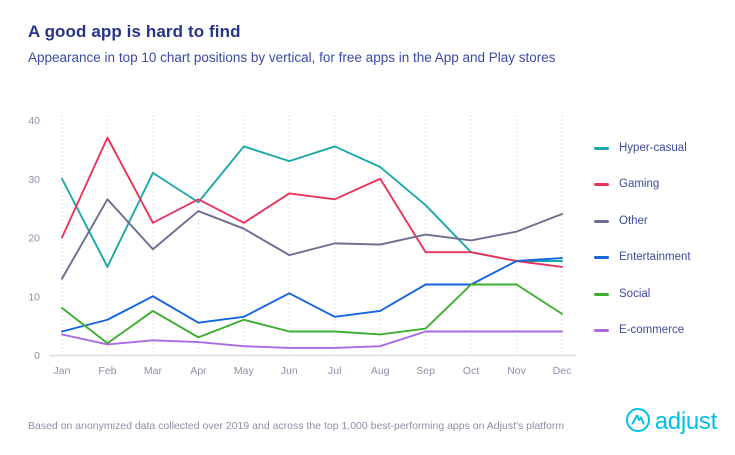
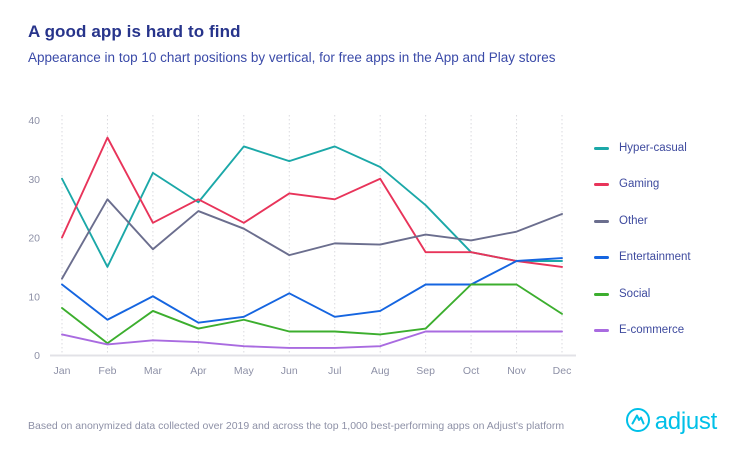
Entertainment/Jan: 4 -> 12
Social/Apr: 3 -> 4
